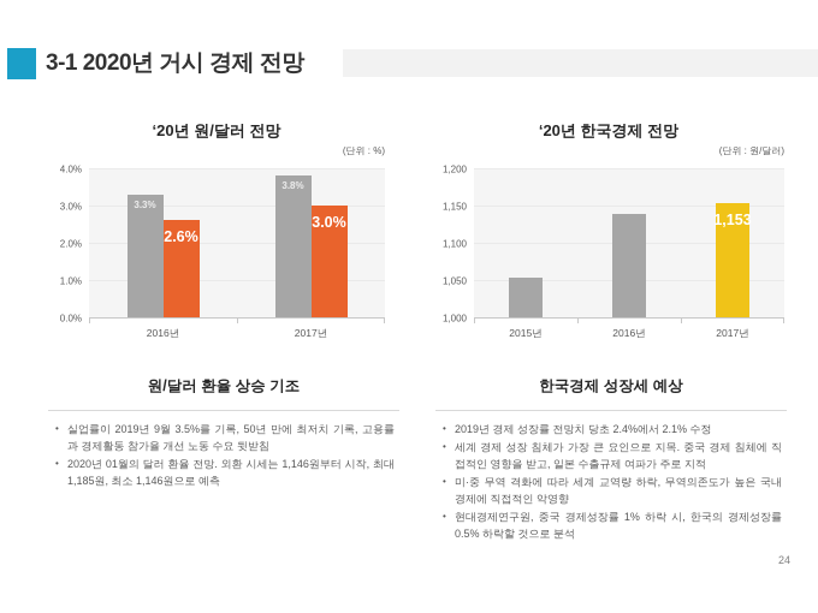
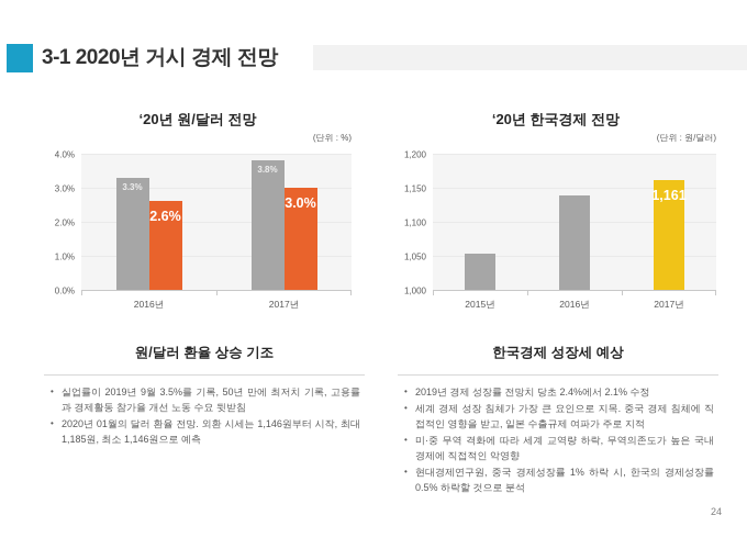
‘20년 한국경제 전망/2017년: 1,153 -> 1,161
